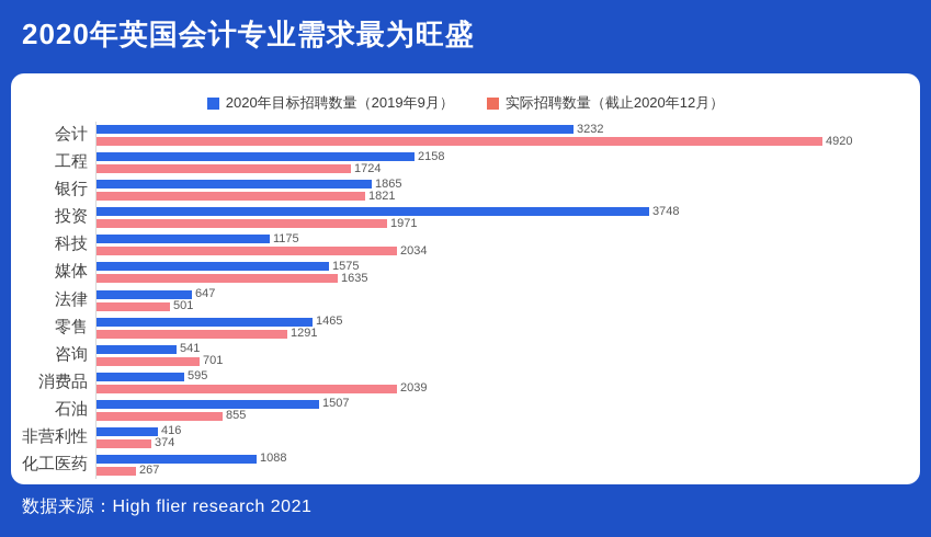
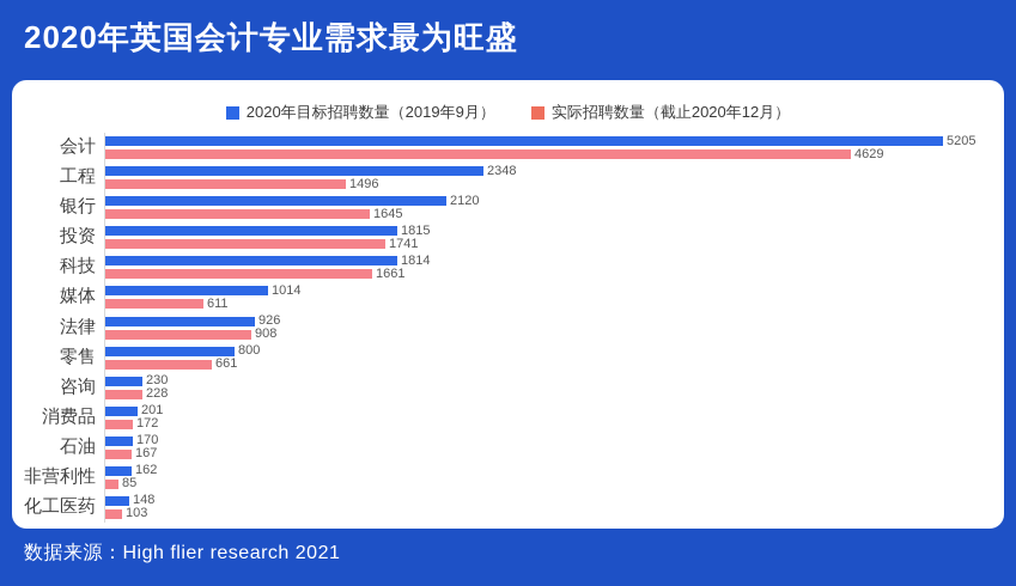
2020年目标招聘数量（2019年9月）/会计: 3232 -> 5205
实际招聘数量（截止2020年12月）/会计: 4920 -> 4629
2020年目标招聘数量（2019年9月）/工程: 2158 -> 2348
实际招聘数量（截止2020年12月）/工程: 1724 -> 1496
2020年目标招聘数量（2019年9月）/银行: 1865 -> 2120
实际招聘数量（截止2020年12月）/银行: 1821 -> 1645
2020年目标招聘数量（2019年9月）/投资: 3748 -> 1815
实际招聘数量（截止2020年12月）/投资: 1971 -> 1741
2020年目标招聘数量（2019年9月）/科技: 1175 -> 1814
实际招聘数量（截止2020年12月）/科技: 2034 -> 1661
2020年目标招聘数量（2019年9月）/媒体: 1575 -> 1014
实际招聘数量（截止2020年12月）/媒体: 1635 -> 611
2020年目标招聘数量（2019年9月）/法律: 647 -> 926
实际招聘数量（截止2020年12月）/法律: 501 -> 908
2020年目标招聘数量（2019年9月）/零售: 1465 -> 800
实际招聘数量（截止2020年12月）/零售: 1291 -> 661
2020年目标招聘数量（2019年9月）/咨询: 541 -> 230
实际招聘数量（截止2020年12月）/咨询: 701 -> 228
2020年目标招聘数量（2019年9月）/消费品: 595 -> 201
实际招聘数量（截止2020年12月）/消费品: 2039 -> 172
2020年目标招聘数量（2019年9月）/石油: 1507 -> 170
实际招聘数量（截止2020年12月）/石油: 855 -> 167
2020年目标招聘数量（2019年9月）/非营利性: 416 -> 162
实际招聘数量（截止2020年12月）/非营利性: 374 -> 85
2020年目标招聘数量（2019年9月）/化工医药: 1088 -> 148
实际招聘数量（截止2020年12月）/化工医药: 267 -> 103
